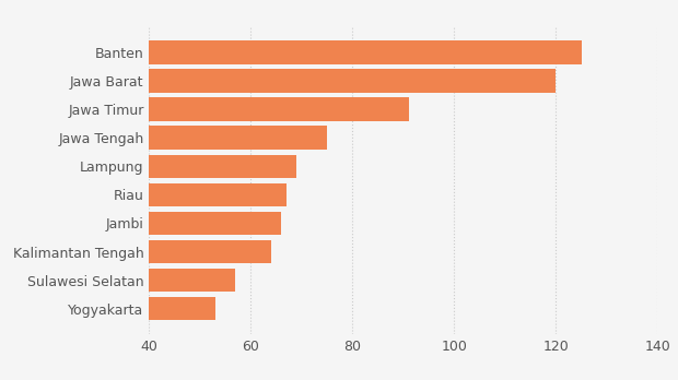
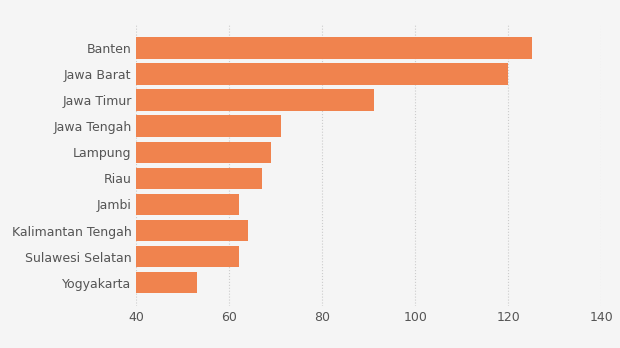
Jawa Tengah: 75 -> 71
Jambi: 66 -> 62
Sulawesi Selatan: 57 -> 62
